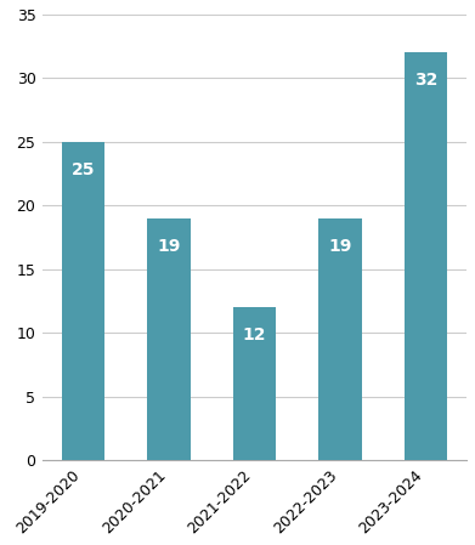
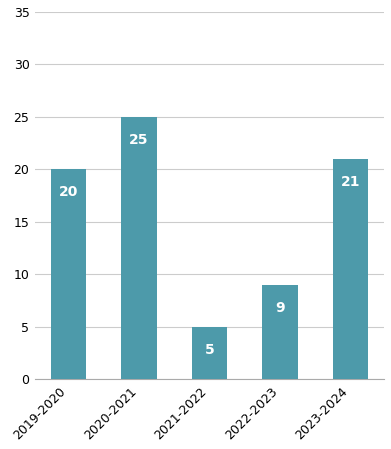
2019-2020: 25 -> 20
2020-2021: 19 -> 25
2021-2022: 12 -> 5
2022-2023: 19 -> 9
2023-2024: 32 -> 21
